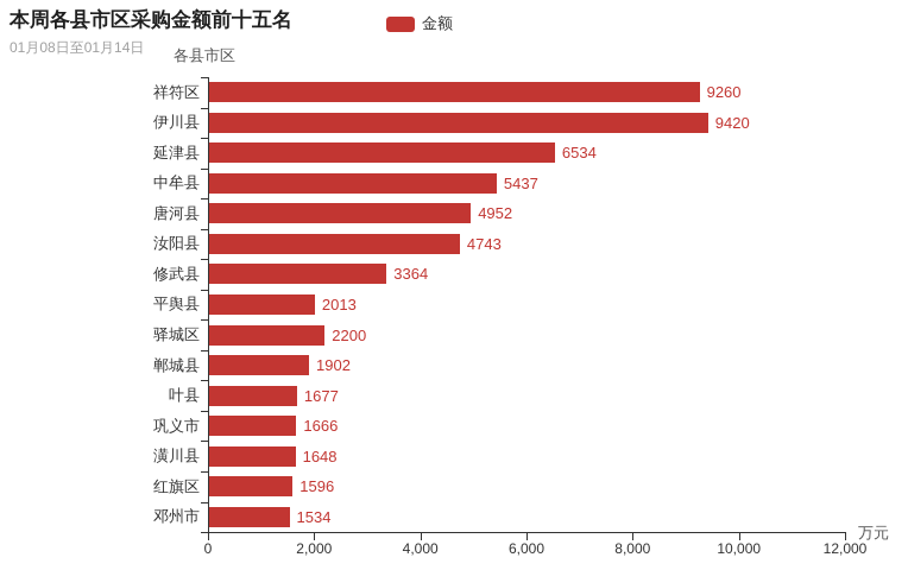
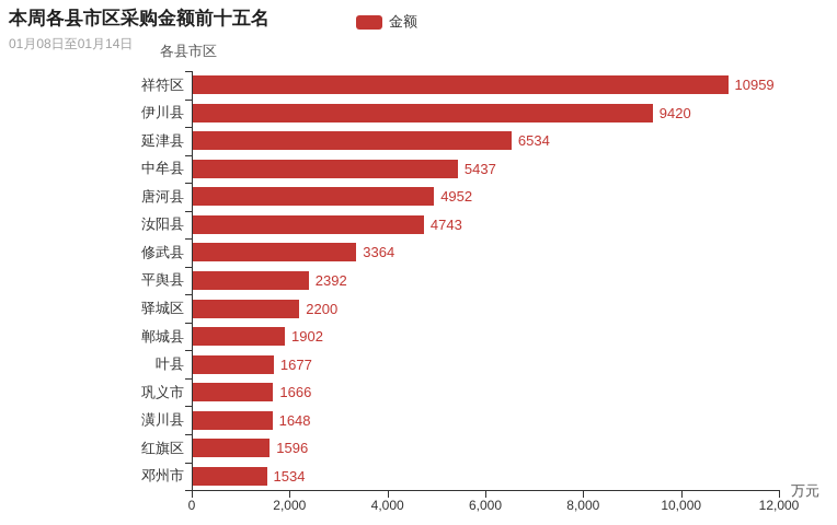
祥符区: 9260 -> 10959
平舆县: 2013 -> 2392
